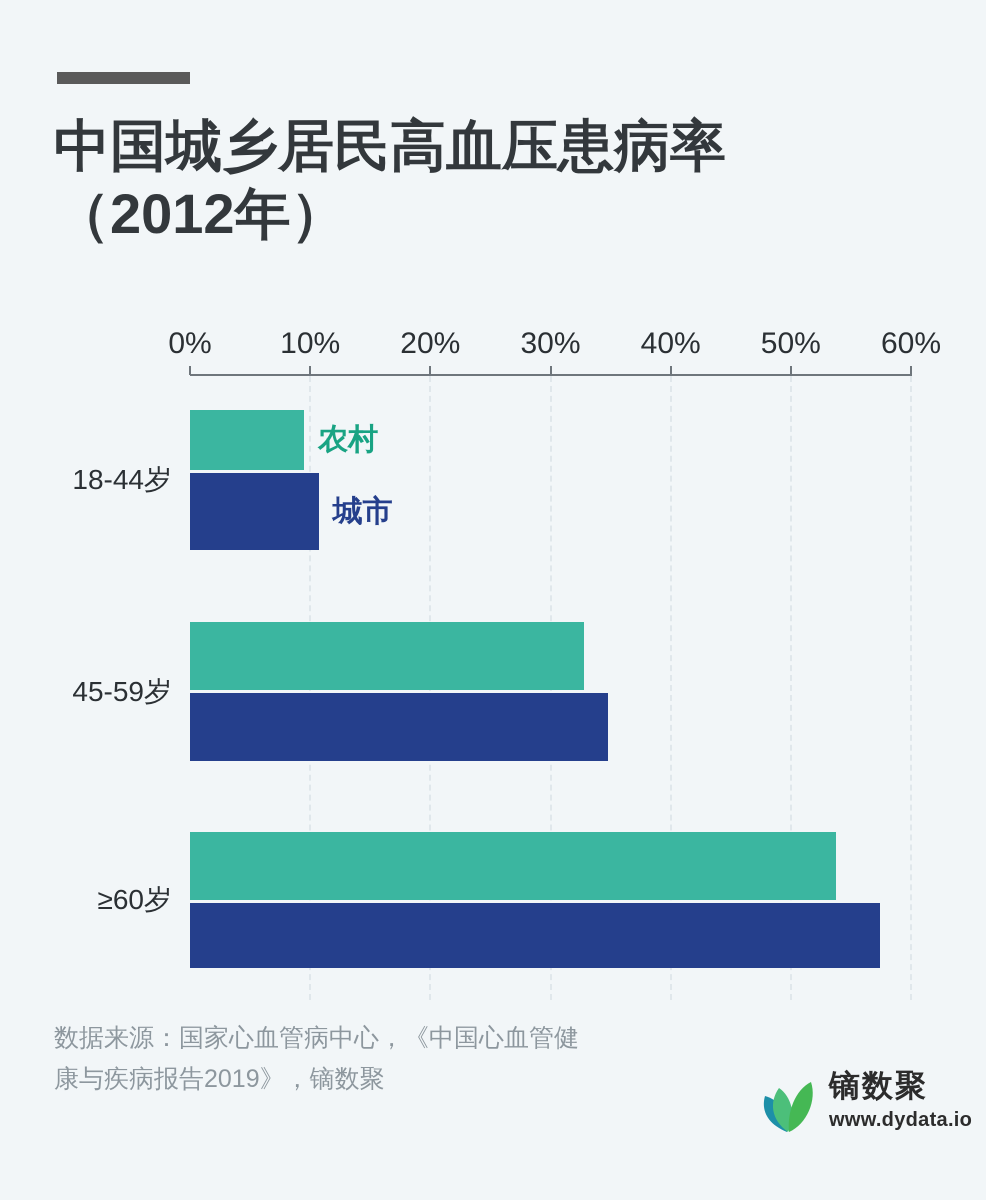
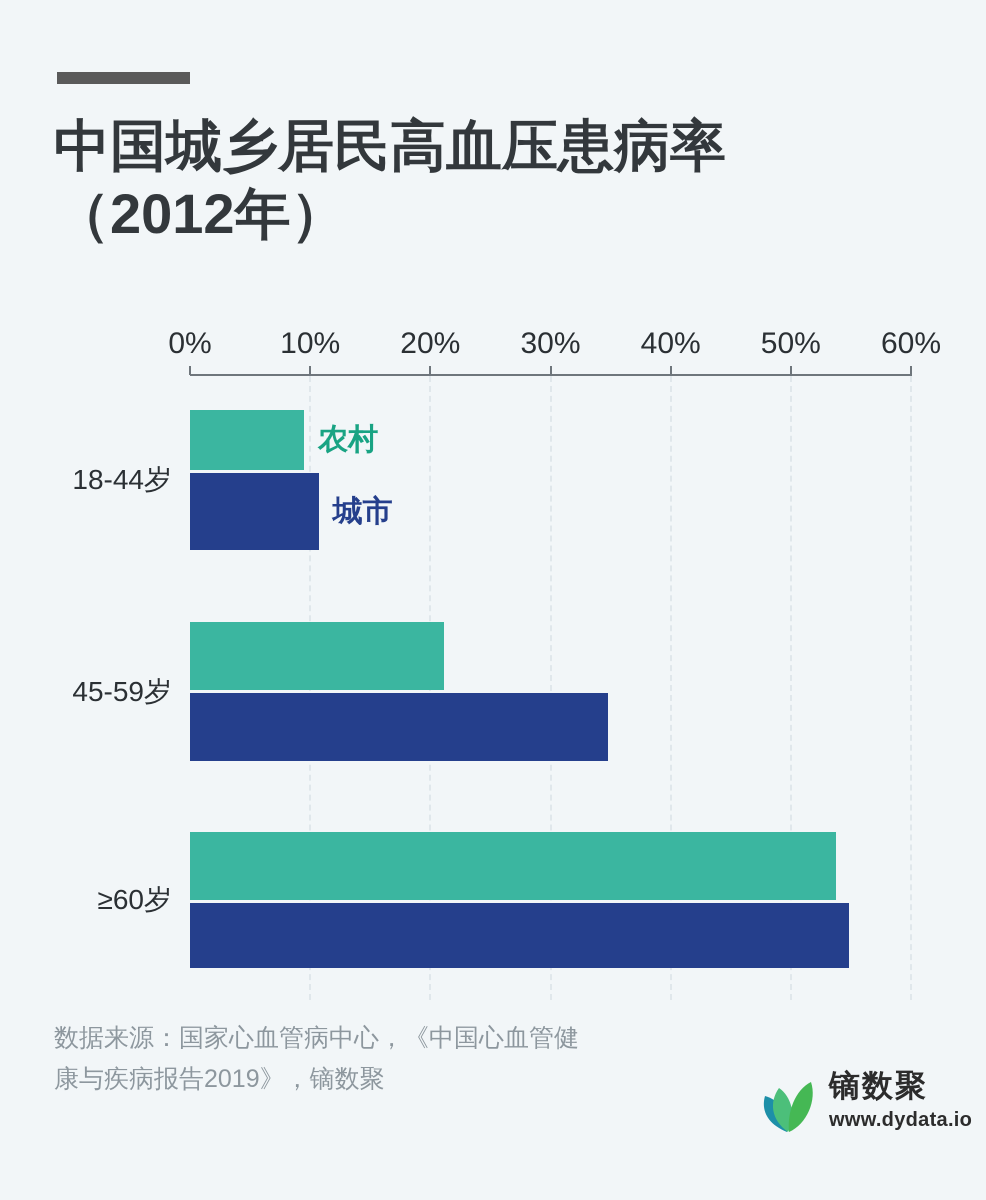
农村/45-59岁: 32.8% -> 21.1%
城市/≥60岁: 57.4% -> 54.8%
